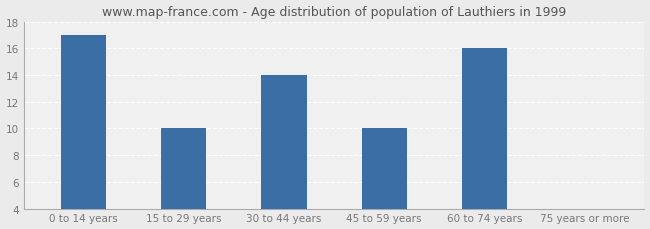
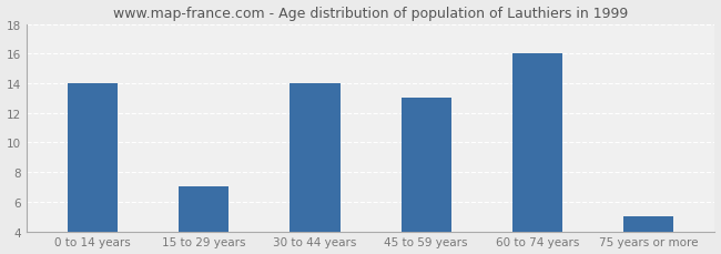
0 to 14 years: 17 -> 14
15 to 29 years: 10 -> 7
45 to 59 years: 10 -> 13
75 years or more: 4 -> 5
